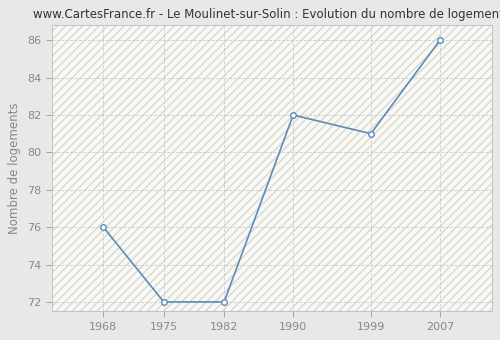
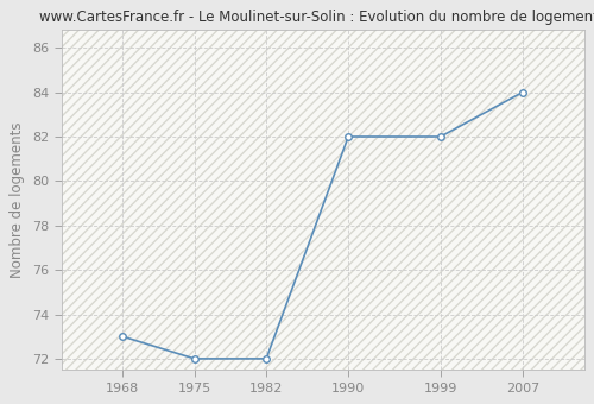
1968: 76 -> 73
1999: 81 -> 82
2007: 86 -> 84
